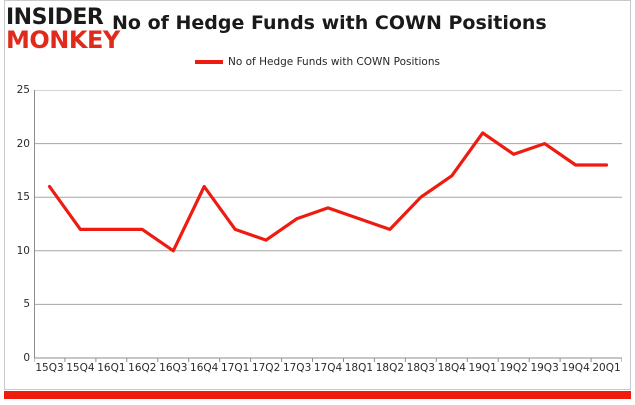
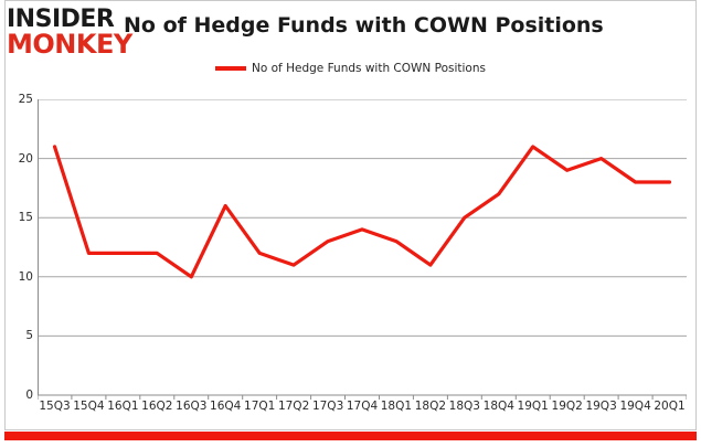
15Q3: 16 -> 21
18Q2: 12 -> 11
